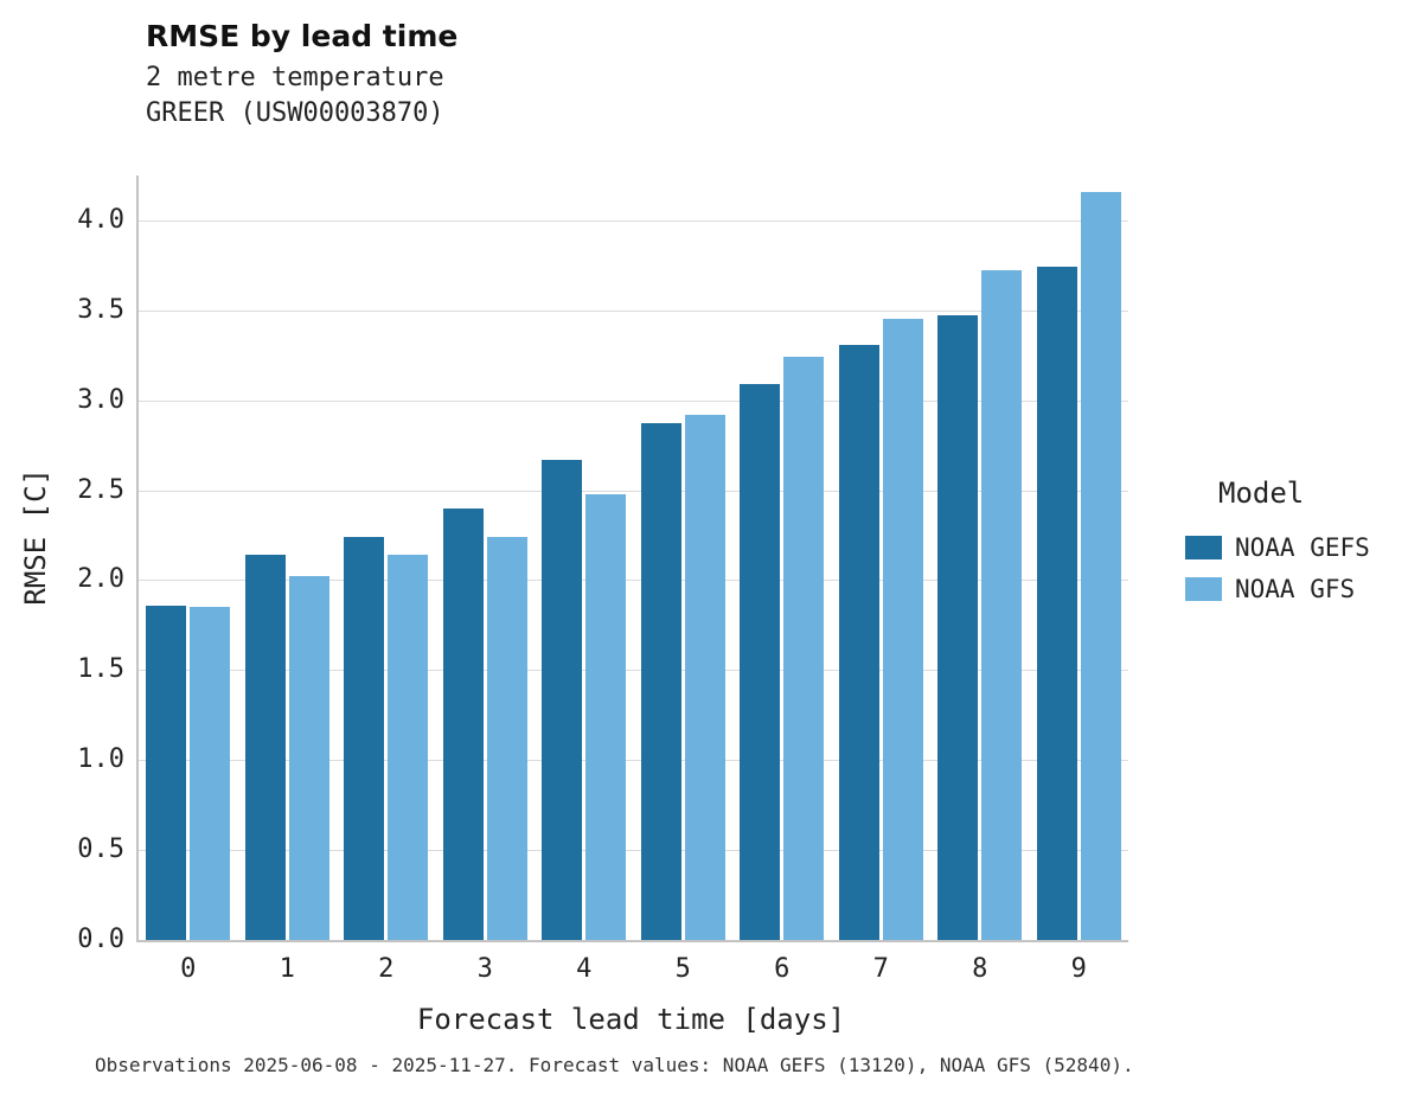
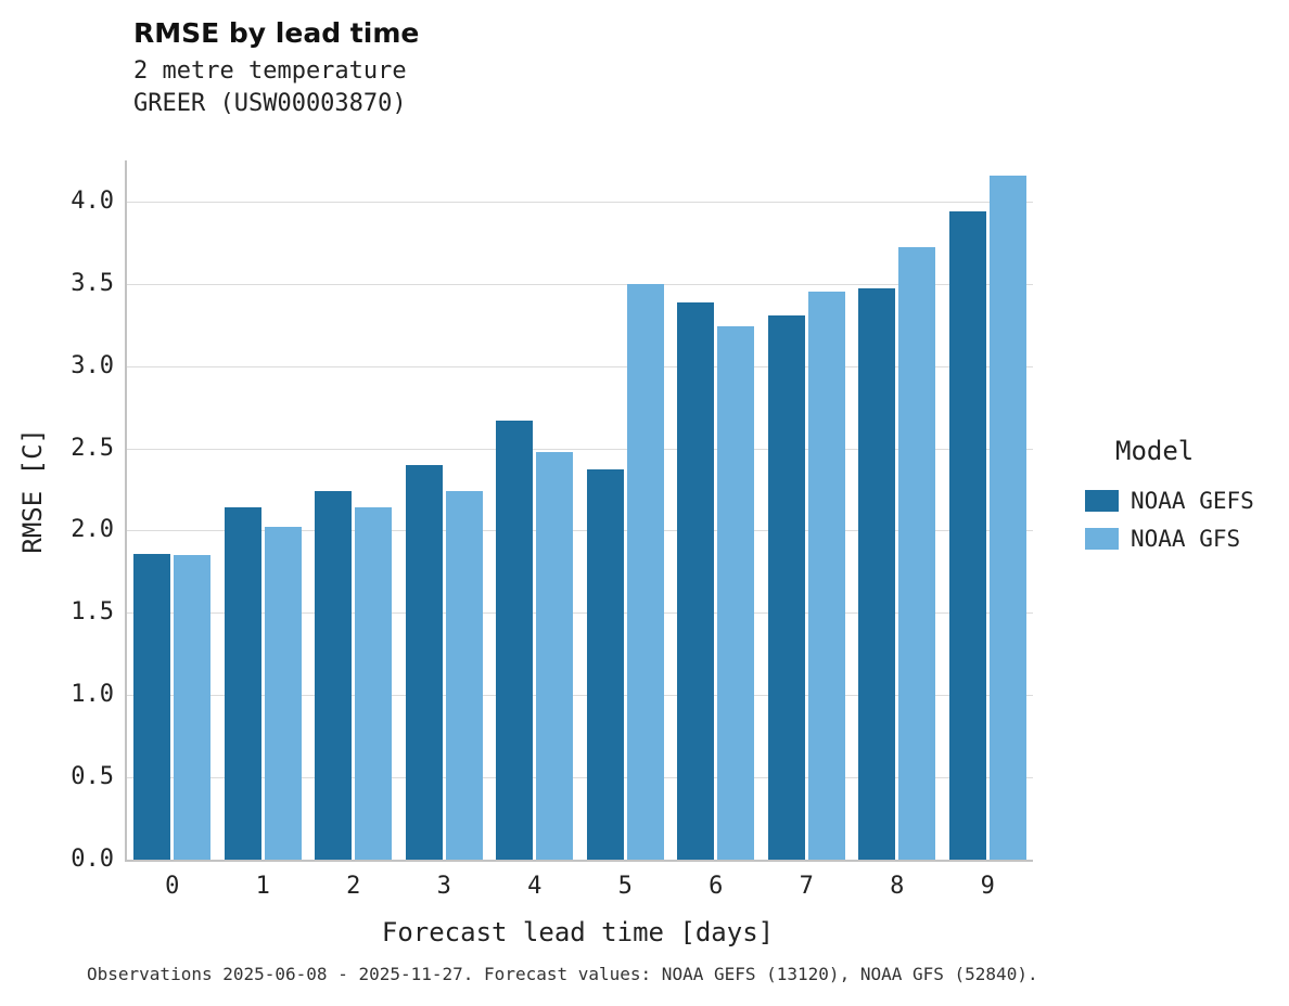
NOAA GEFS/5: 2.87 -> 2.37
NOAA GFS/5: 2.92 -> 3.50
NOAA GEFS/6: 3.09 -> 3.39
NOAA GEFS/9: 3.74 -> 3.94
